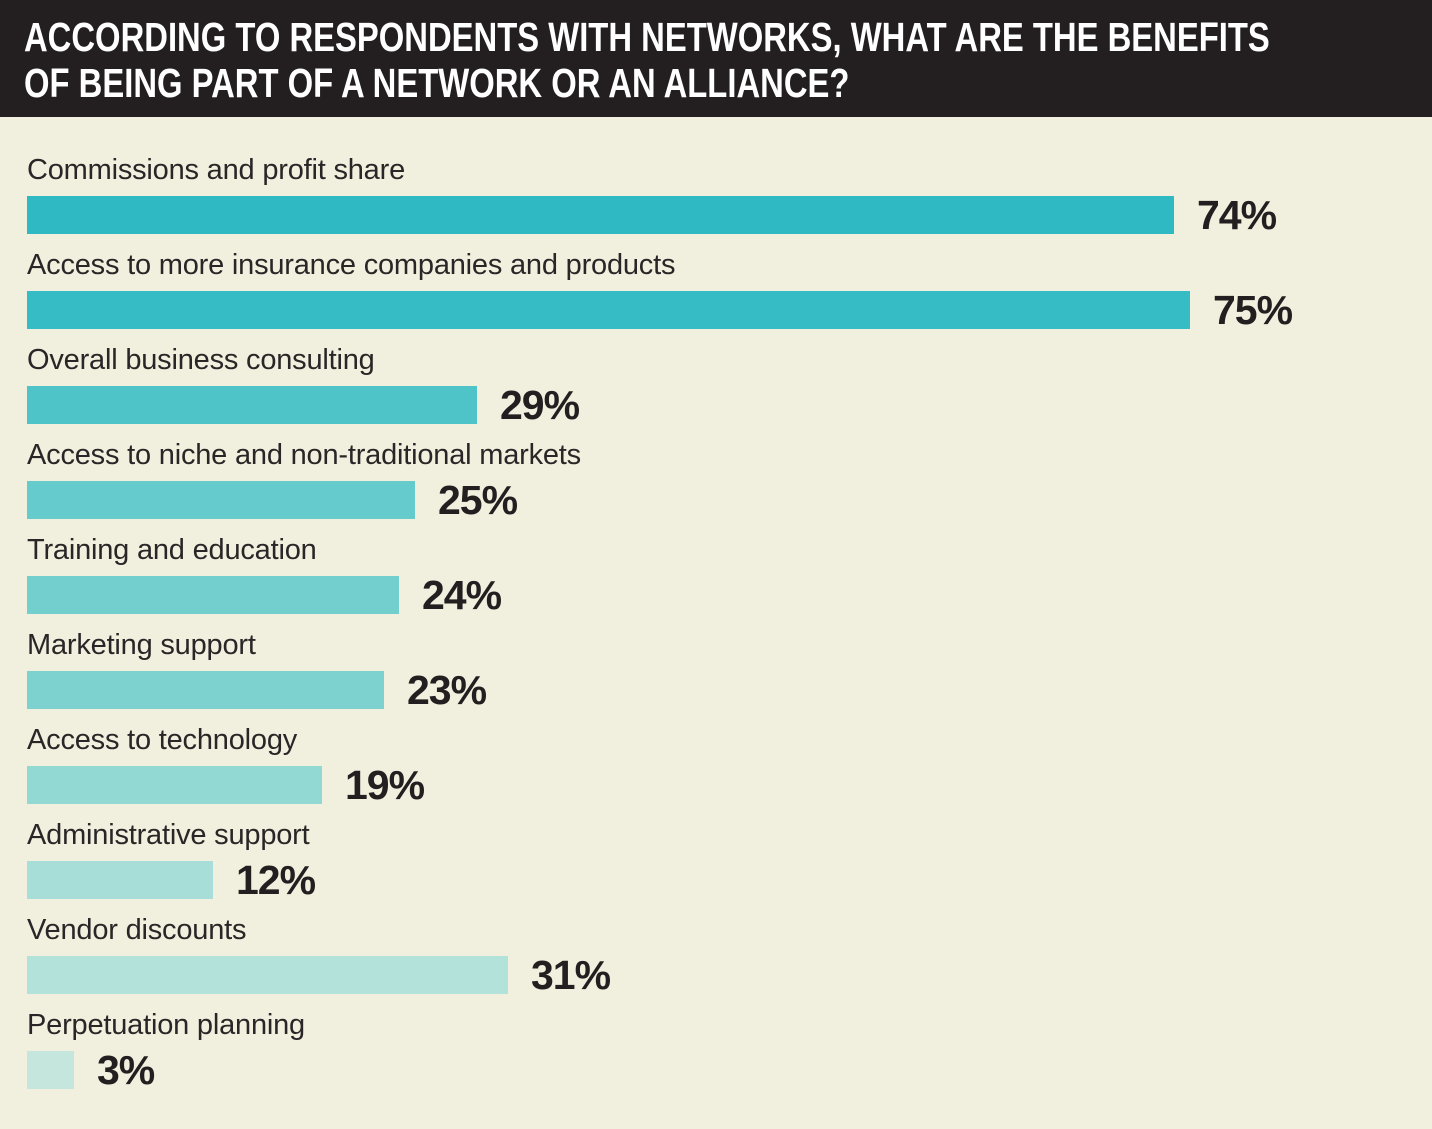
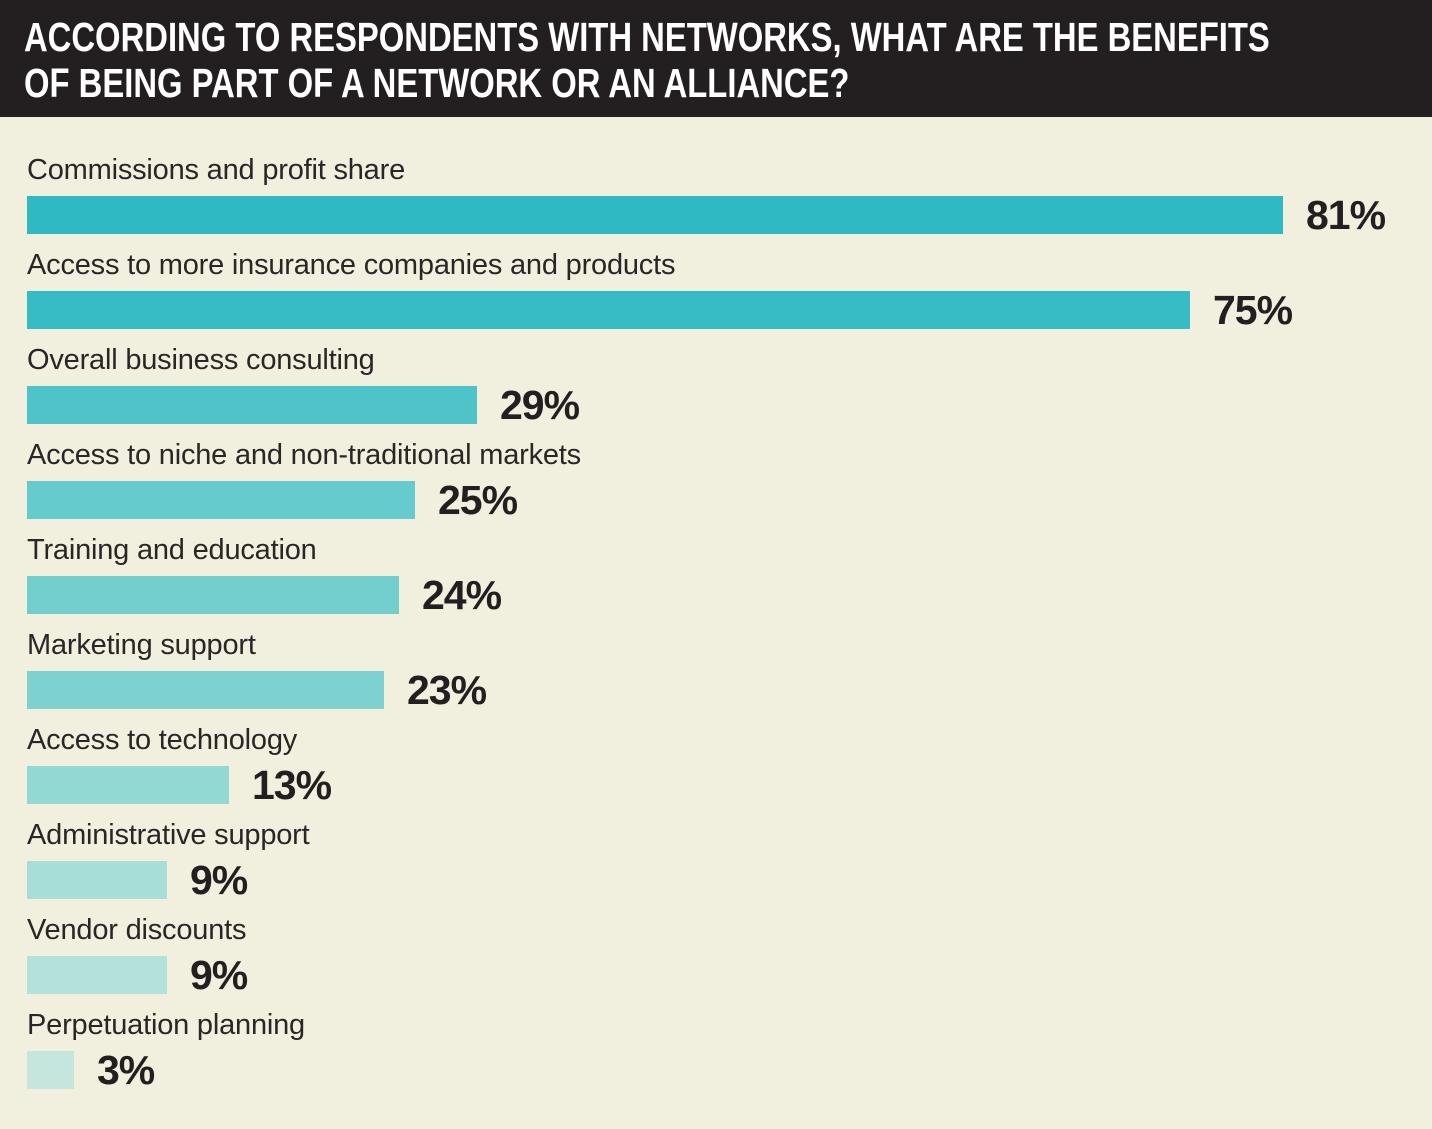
Commissions and profit share: 74% -> 81%
Access to technology: 19% -> 13%
Administrative support: 12% -> 9%
Vendor discounts: 31% -> 9%
